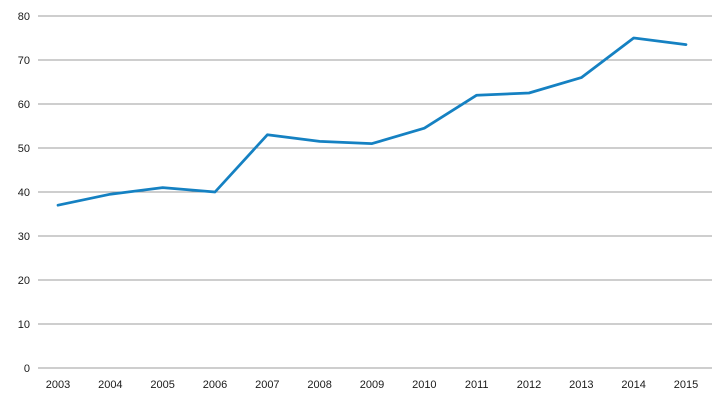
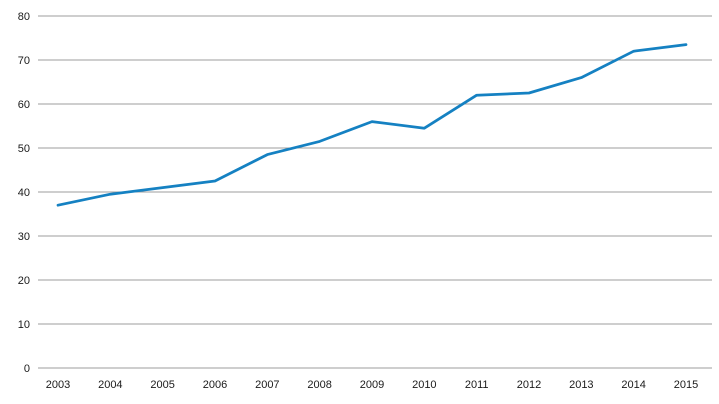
2006: 40 -> 42
2007: 53 -> 48
2009: 51 -> 56
2014: 75 -> 72
